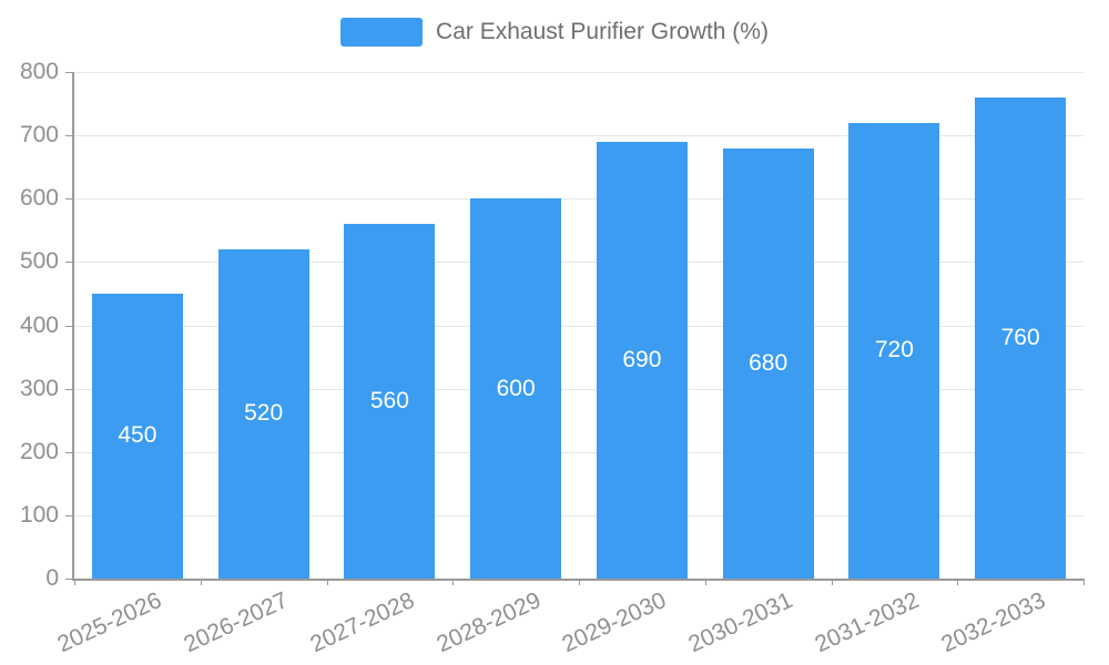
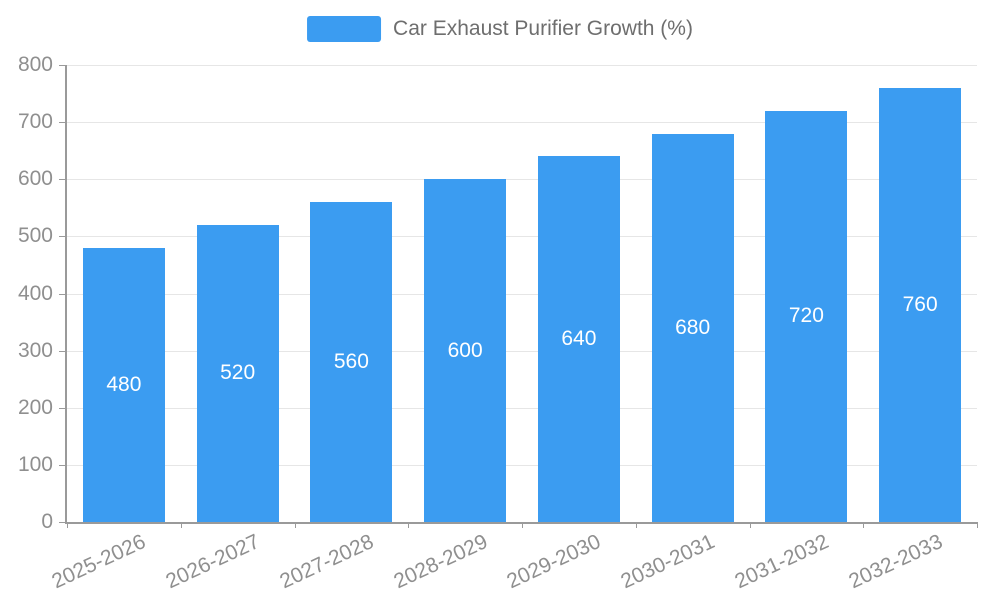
2025-2026: 450 -> 480
2029-2030: 690 -> 640
